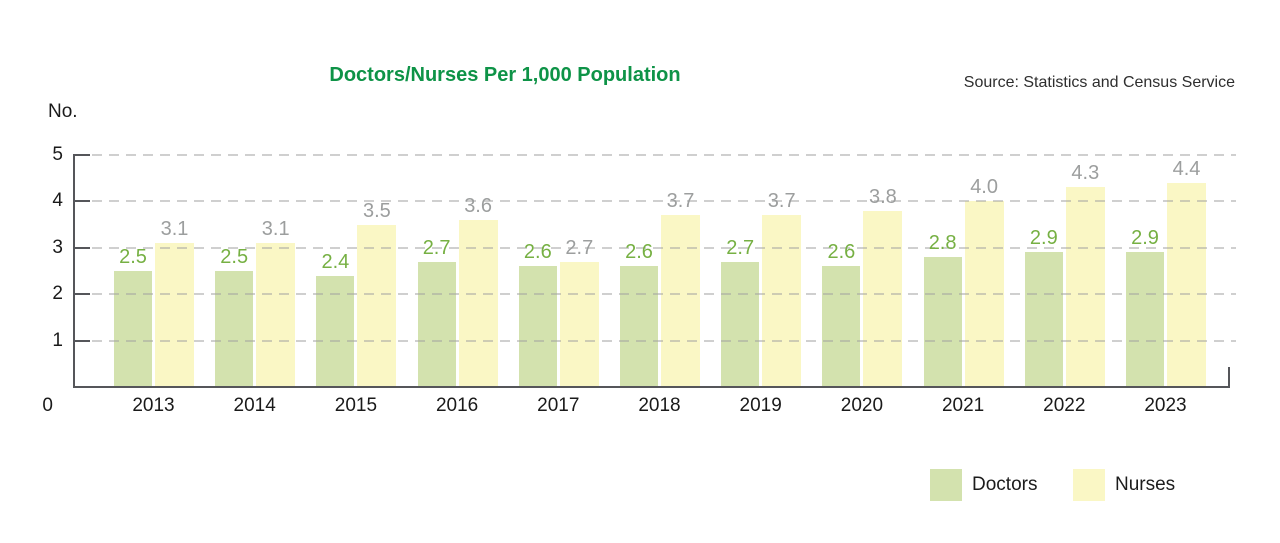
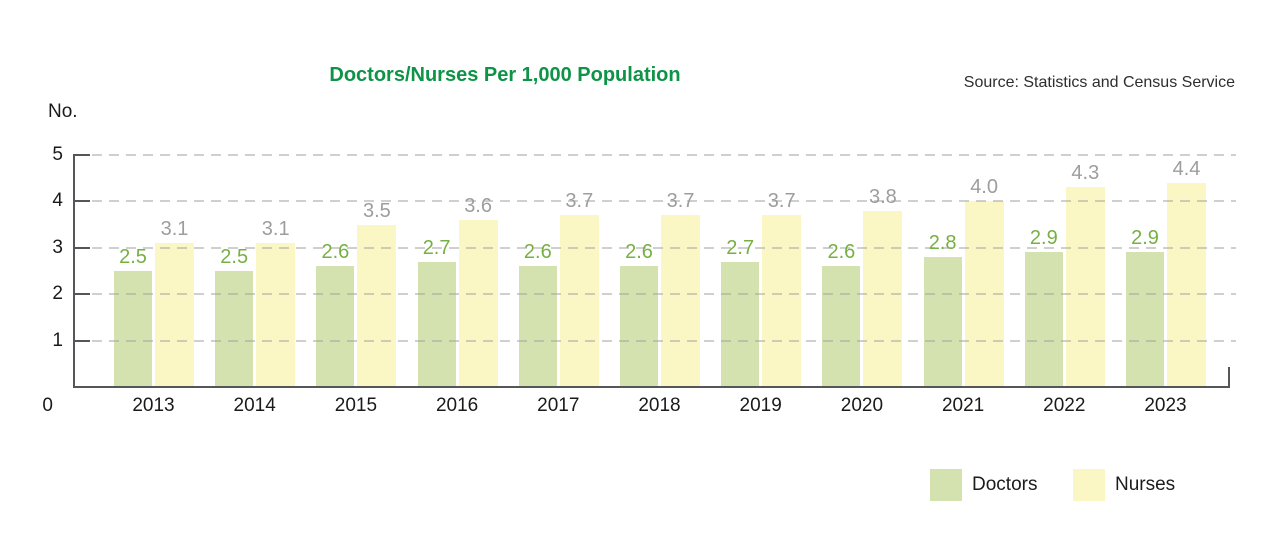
Doctors/2015: 2.4 -> 2.6
Nurses/2017: 2.7 -> 3.7
